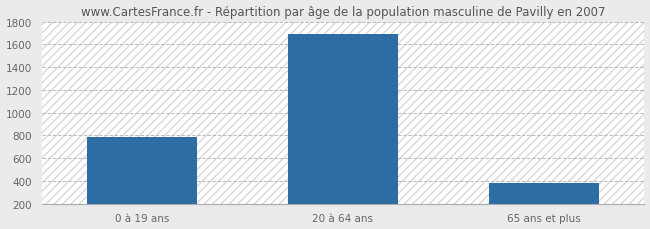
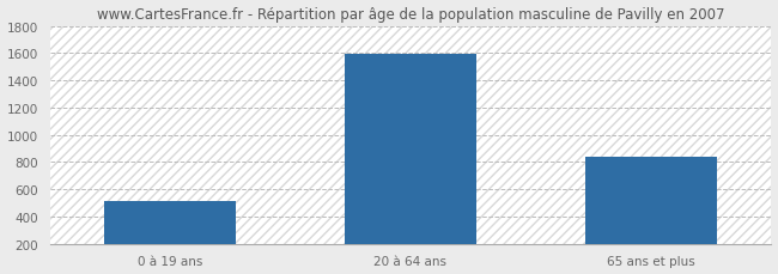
0 à 19 ans: 790 -> 510
20 à 64 ans: 1690 -> 1590
65 ans et plus: 380 -> 840
